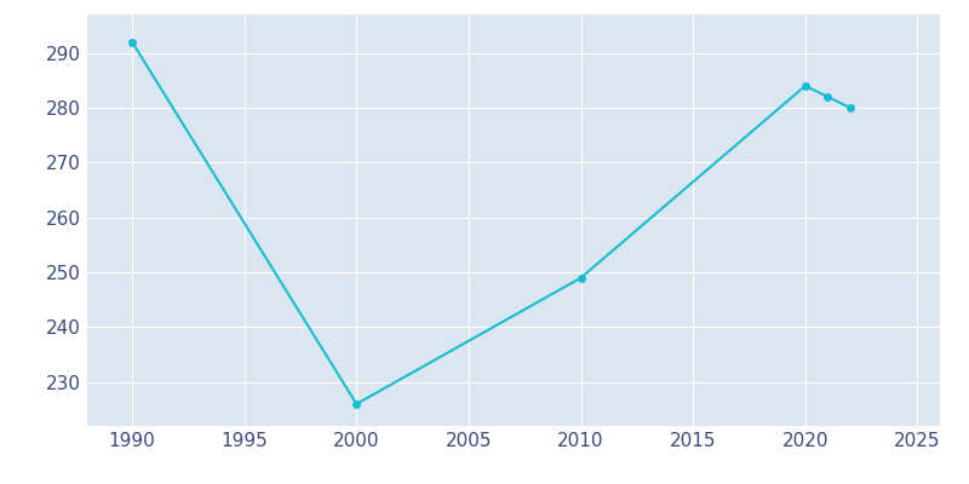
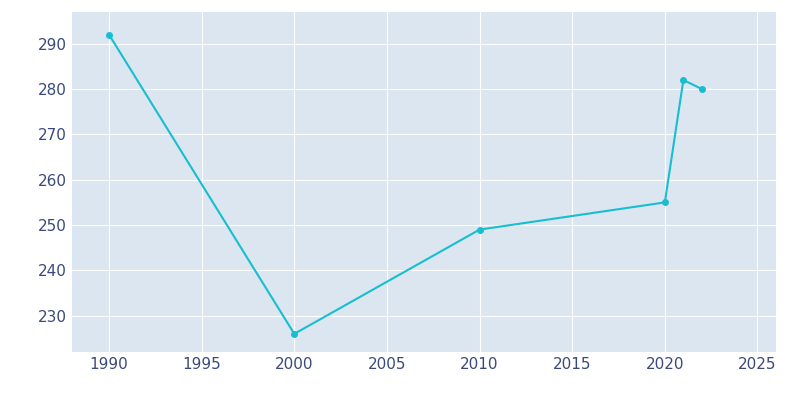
2020: 284 -> 255
